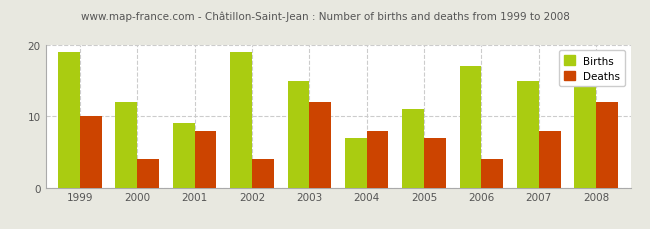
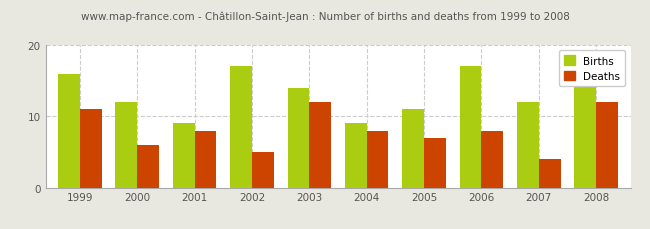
Births/1999: 19 -> 16
Deaths/1999: 10 -> 11
Deaths/2000: 4 -> 6
Births/2002: 19 -> 17
Deaths/2002: 4 -> 5
Births/2003: 15 -> 14
Births/2004: 7 -> 9
Deaths/2006: 4 -> 8
Births/2007: 15 -> 12
Deaths/2007: 8 -> 4
